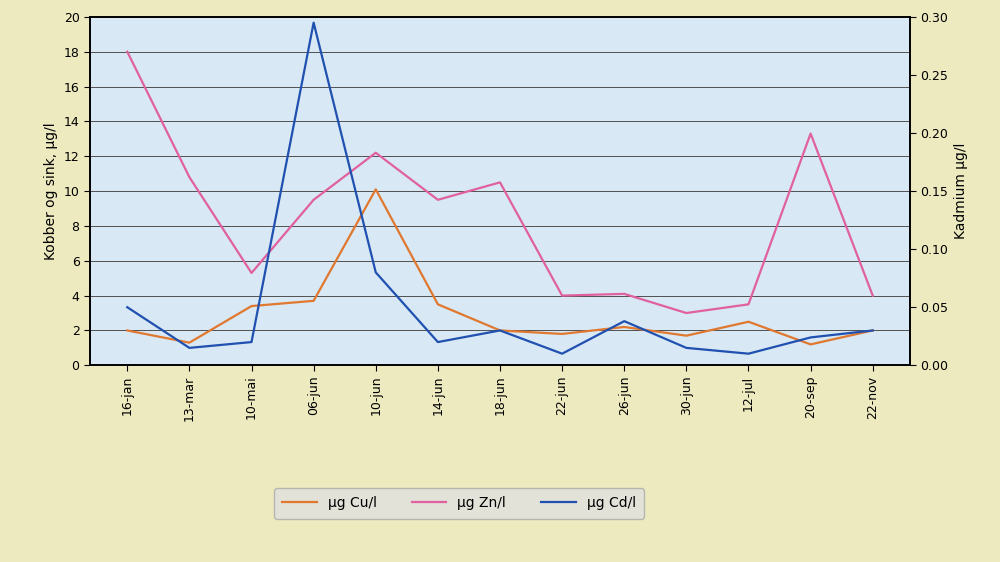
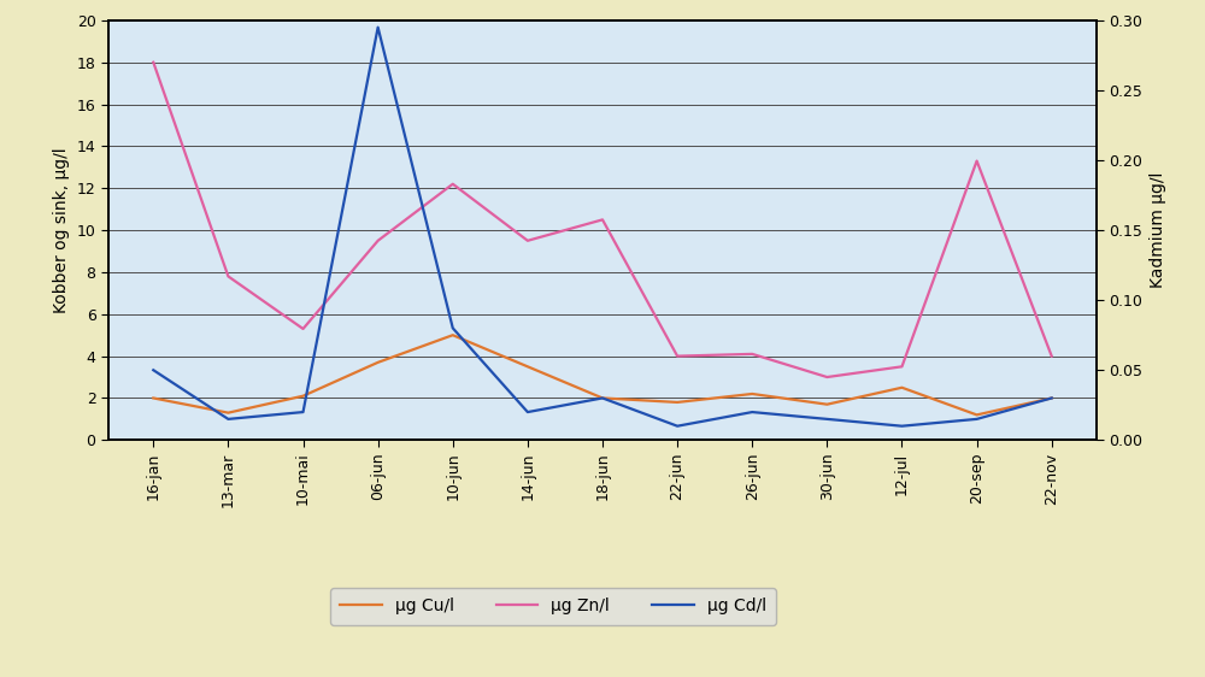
µg Zn/l/13-mar: 10.8 -> 7.8
µg Cu/l/10-mai: 3.4 -> 2.1
µg Cu/l/10-jun: 10.1 -> 5.0
µg Cd/l/26-jun: 0.038 -> 0.020
µg Cd/l/20-sep: 0.024 -> 0.015
